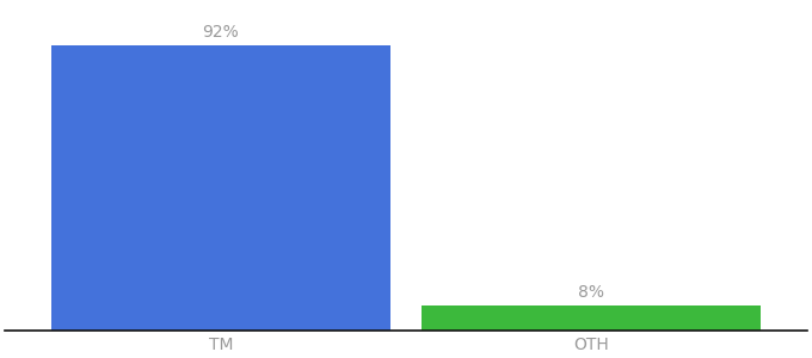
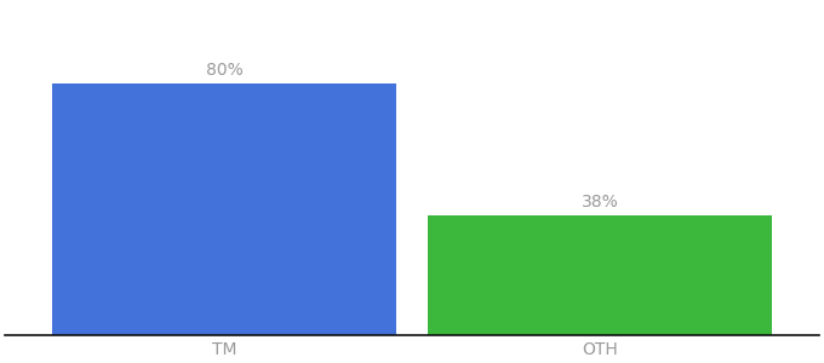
TM: 92% -> 80%
OTH: 8% -> 38%
